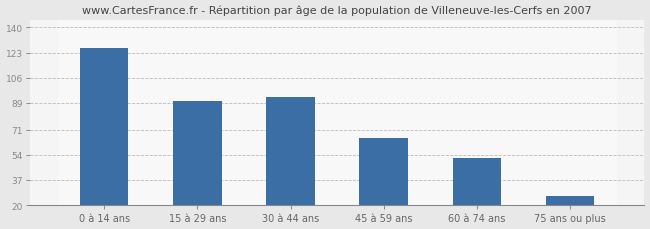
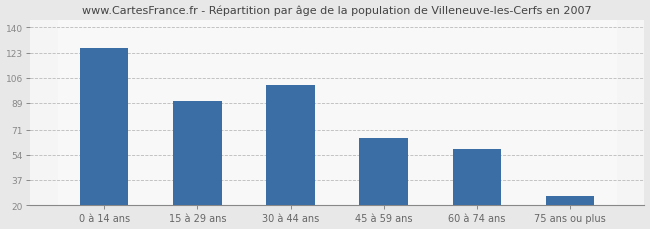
30 à 44 ans: 93 -> 101
60 à 74 ans: 52 -> 58
